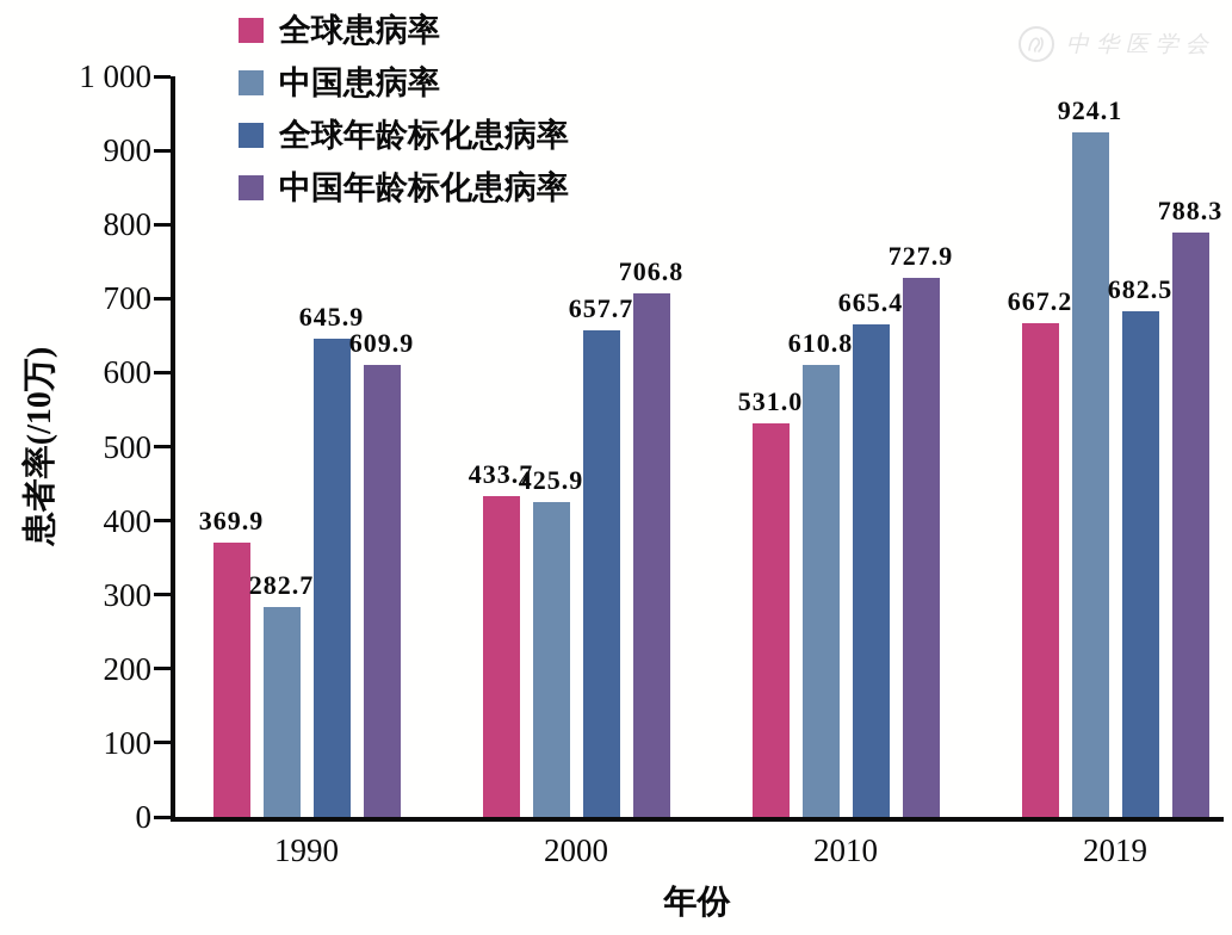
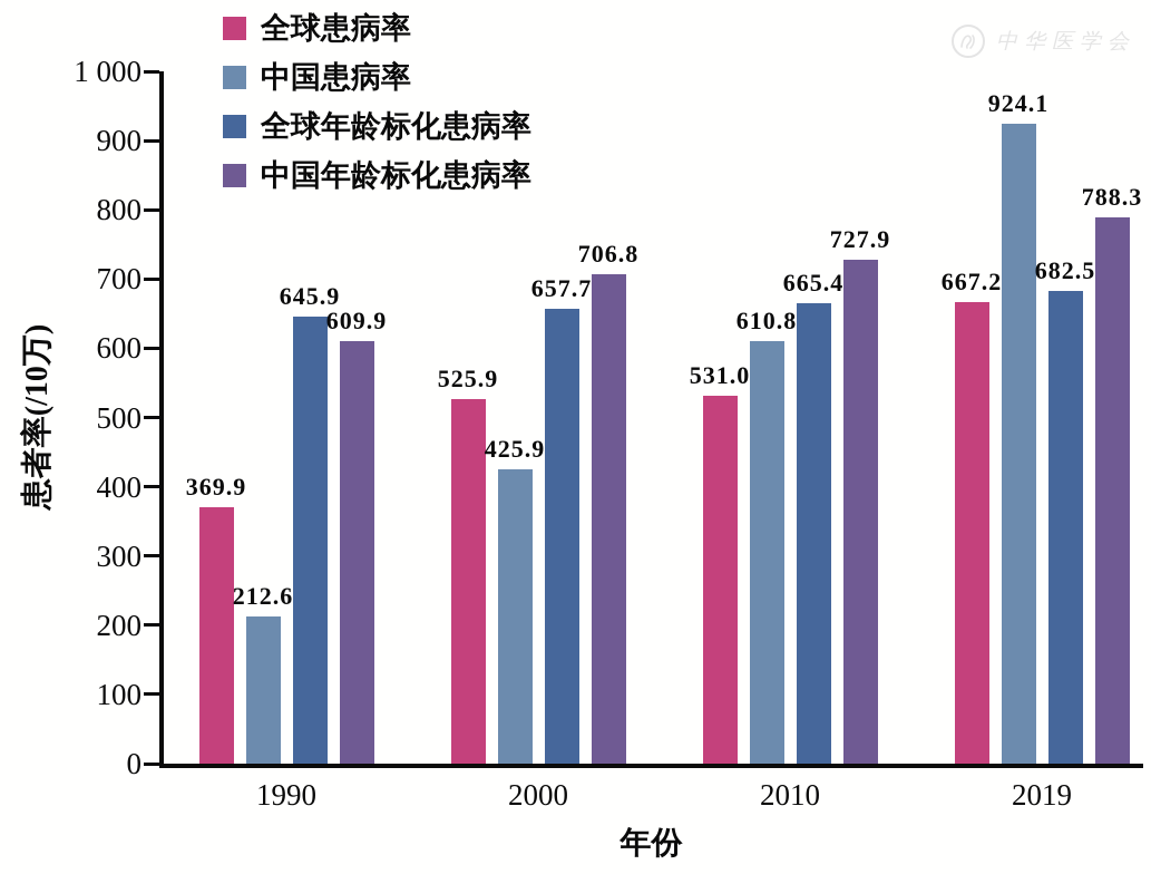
中国患病率/1990: 282.7 -> 212.6
全球患病率/2000: 433.7 -> 525.9
